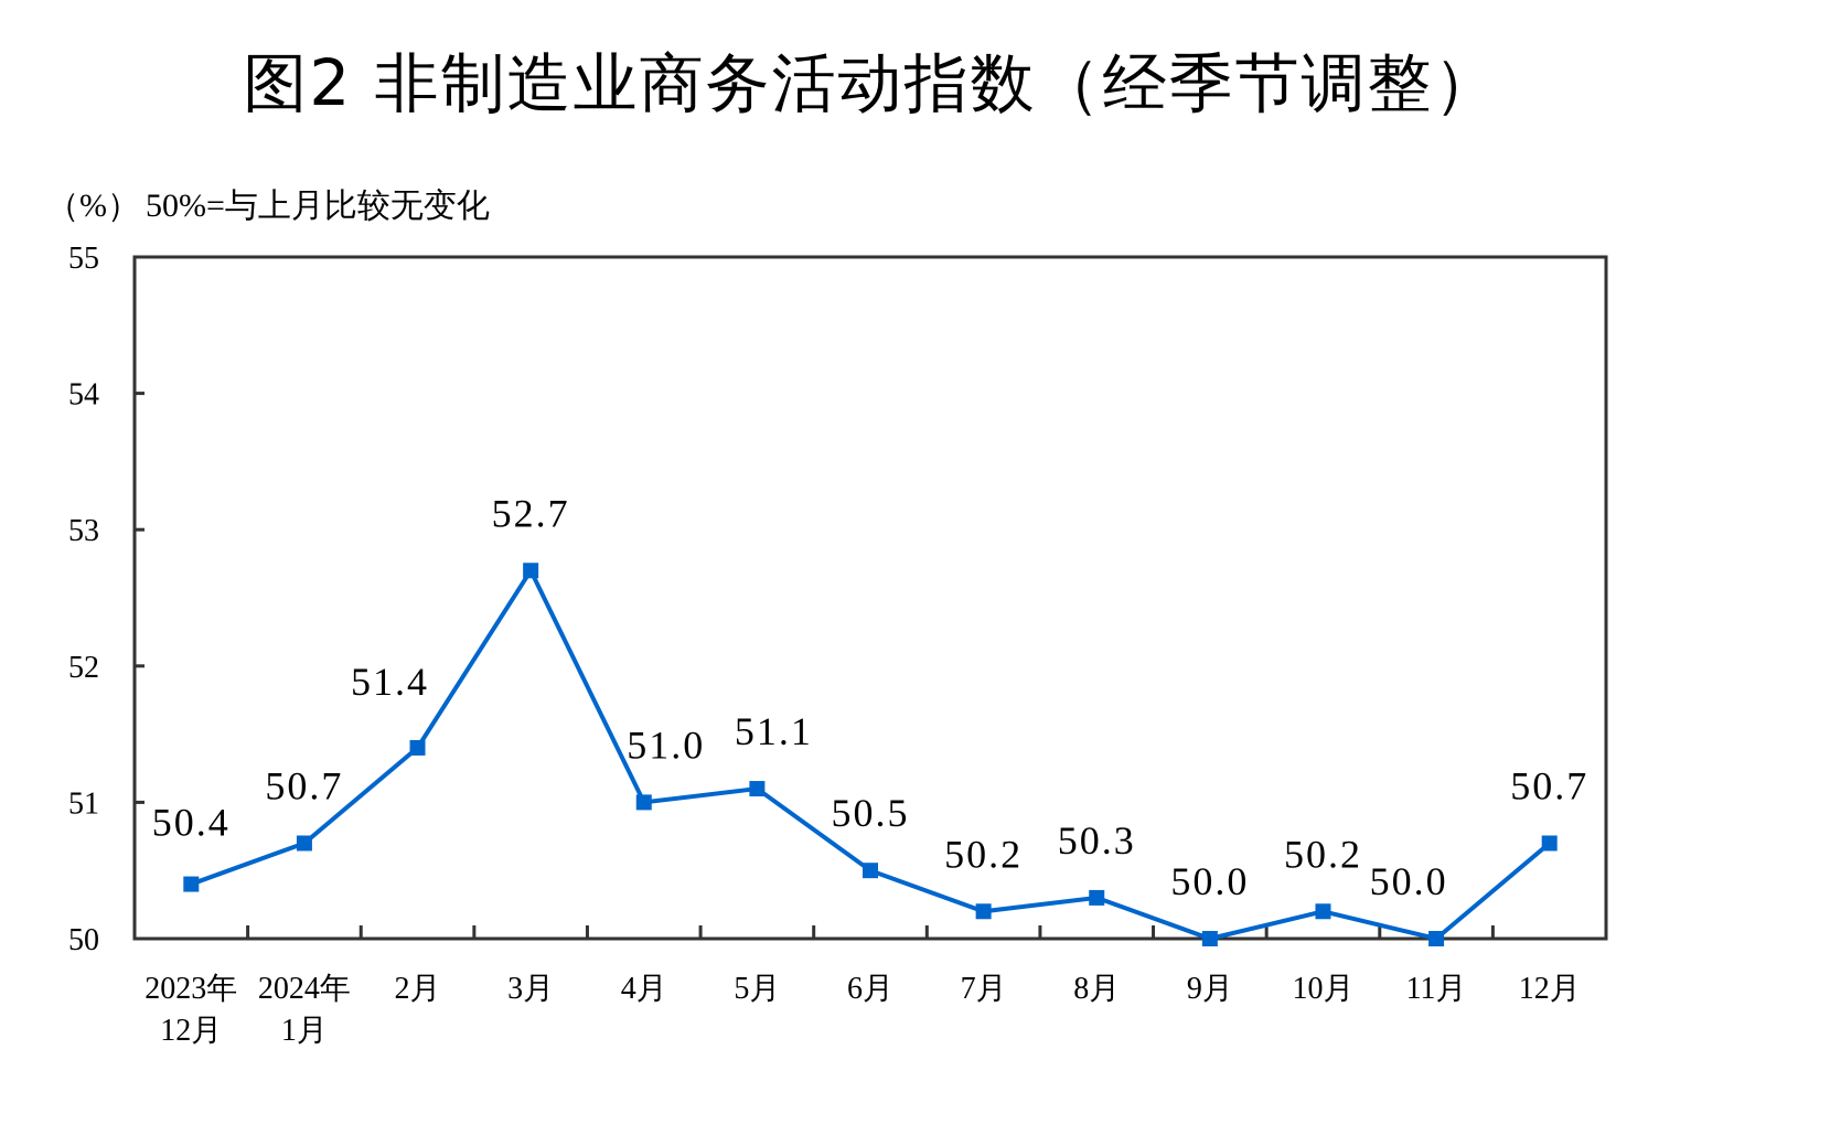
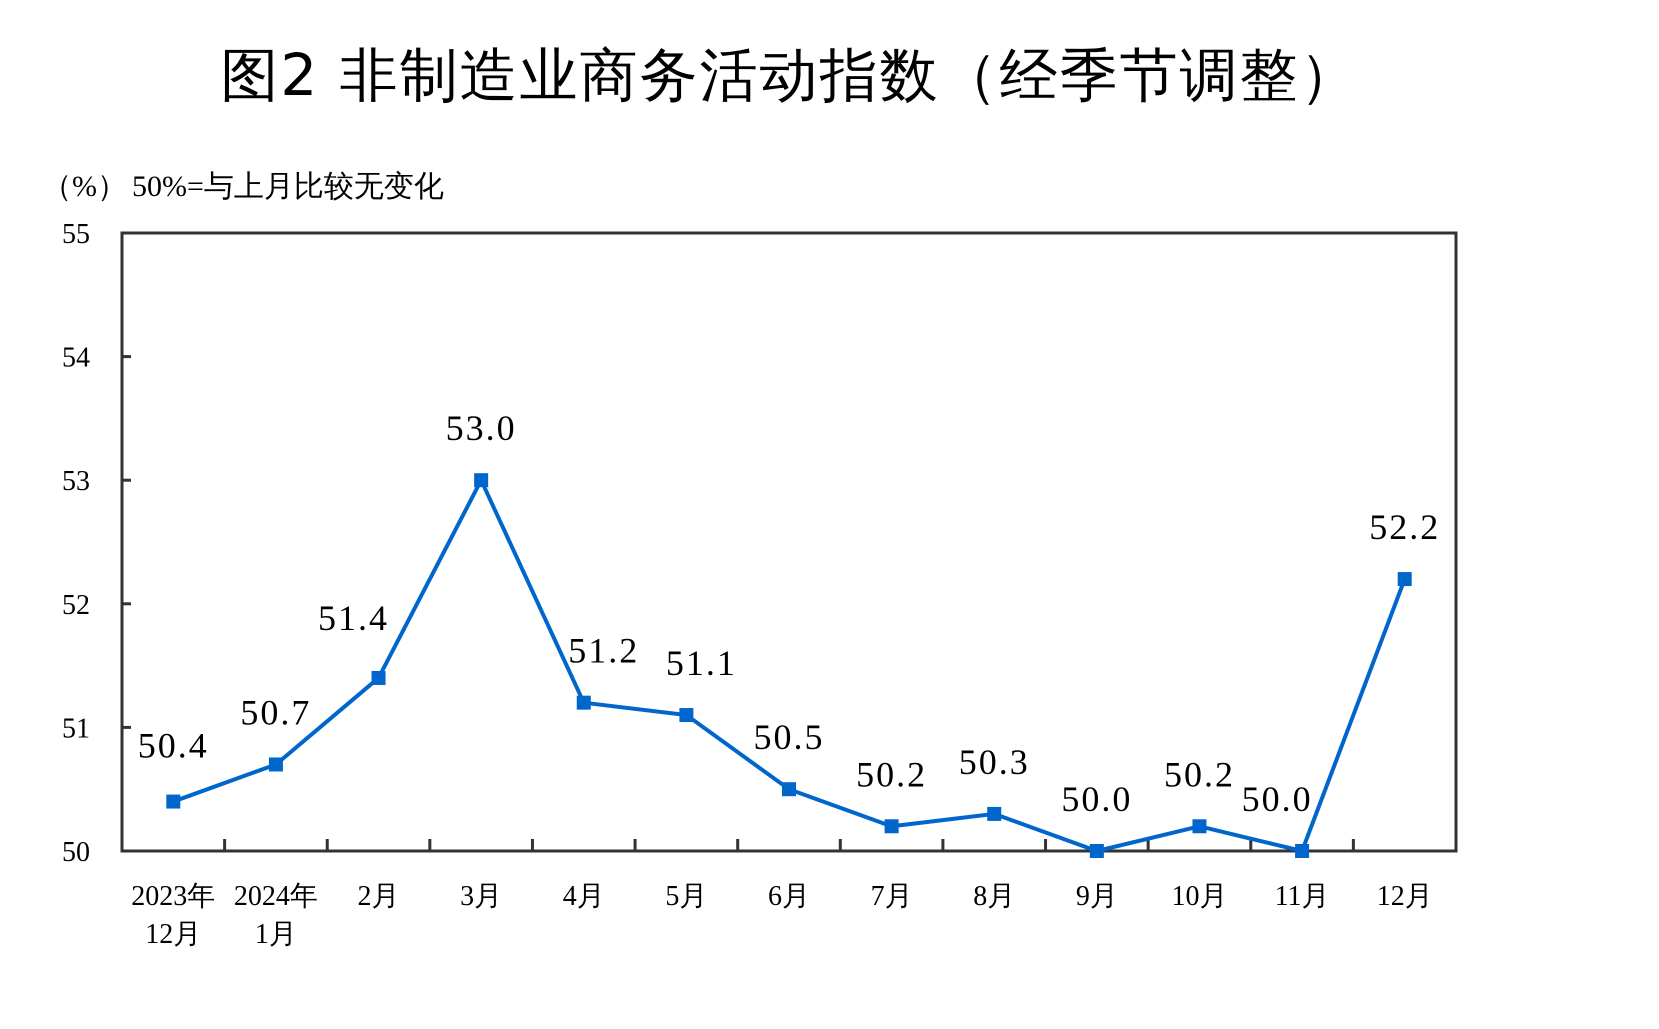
3月: 52.7 -> 53.0
4月: 51.0 -> 51.2
12月: 50.7 -> 52.2
